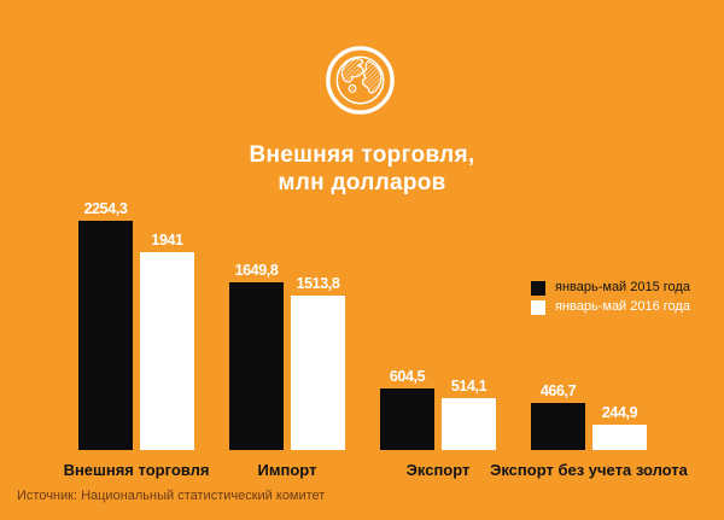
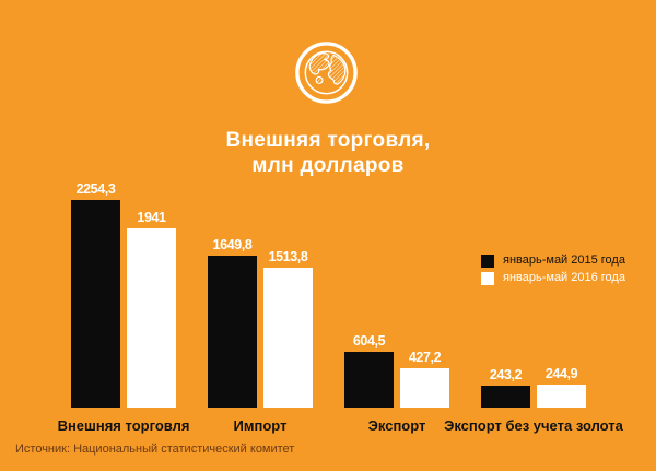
январь-май 2016 года/Экспорт: 514,1 -> 427,2
январь-май 2015 года/Экспорт без учета золота: 466,7 -> 243,2
